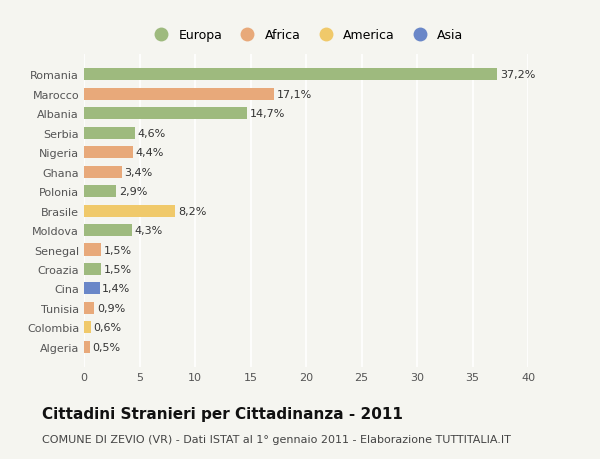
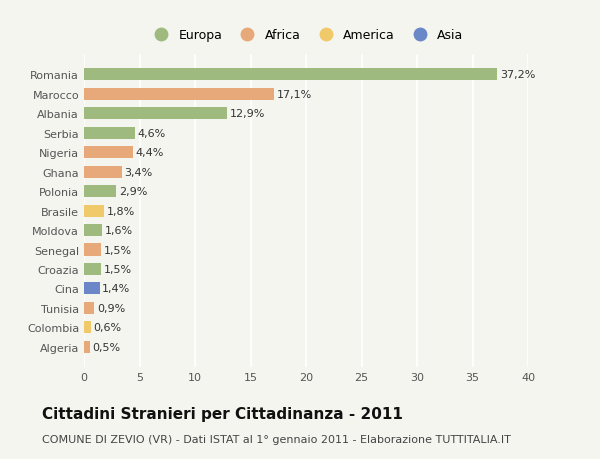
Albania: 14,7% -> 12,9%
Brasile: 8,2% -> 1,8%
Moldova: 4,3% -> 1,6%
